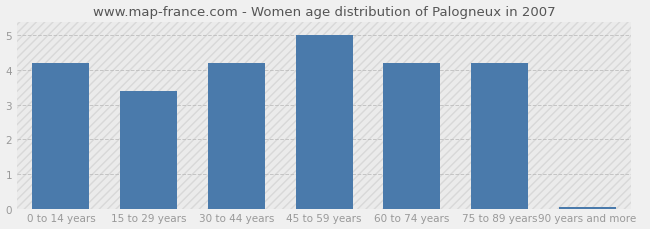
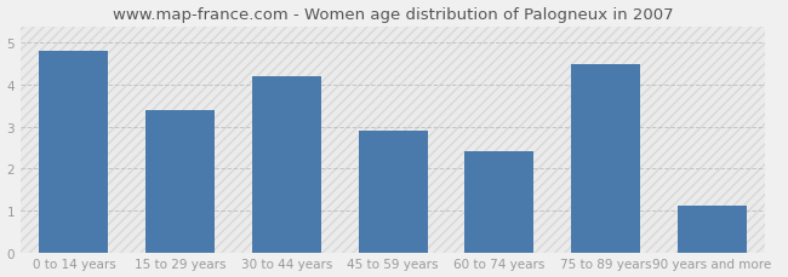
0 to 14 years: 4.20 -> 4.80
45 to 59 years: 5.00 -> 2.90
60 to 74 years: 4.20 -> 2.40
75 to 89 years: 4.20 -> 4.50
90 years and more: 0.05 -> 1.10
